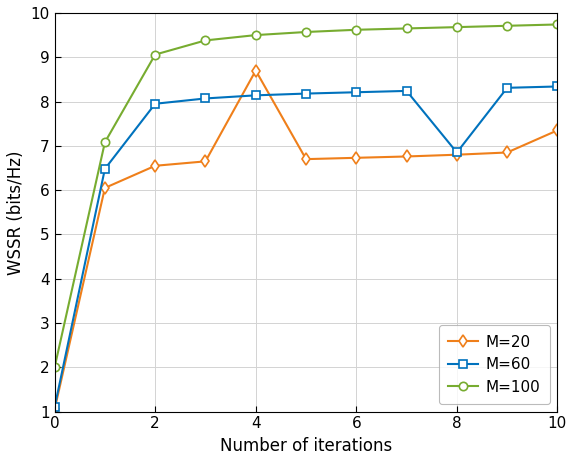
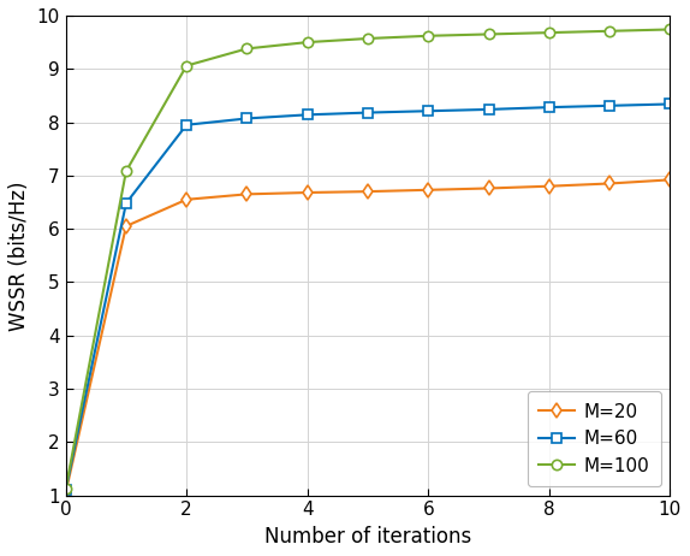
M=100/0: 2.00 -> 1.12
M=20/4: 8.70 -> 6.68
M=60/8: 6.85 -> 8.28
M=20/10: 7.35 -> 6.92
